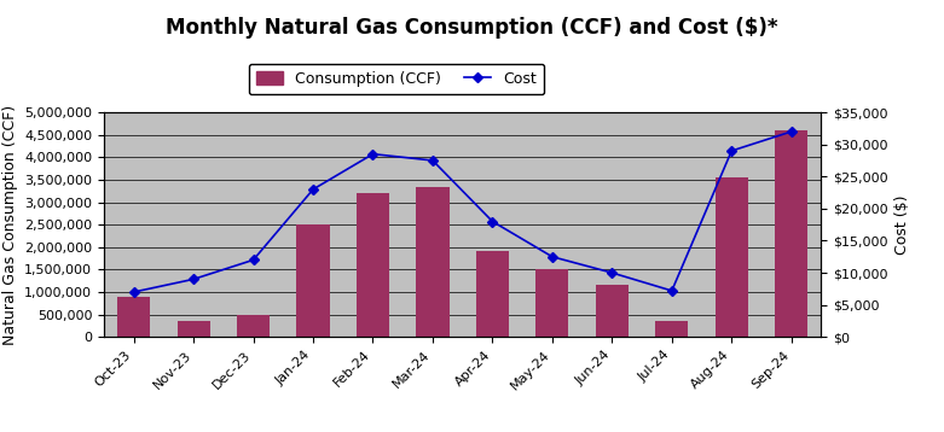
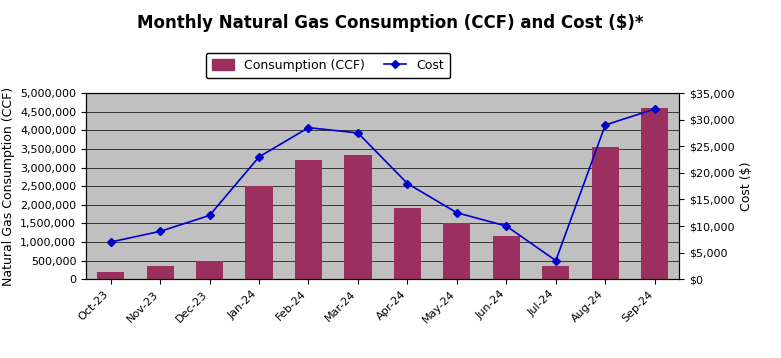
Consumption (CCF)/Oct-23: 900,000 -> 200,000
Cost/Jul-24: $7,200 -> $3,500
